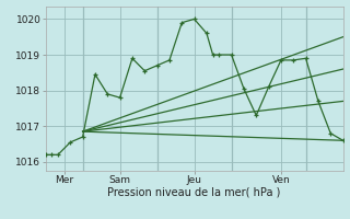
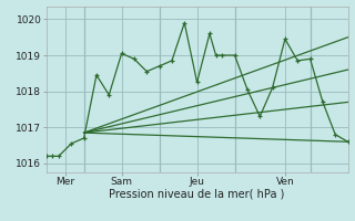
Sam: 1017.80 -> 1019.05
Jeu: 1020.00 -> 1018.25
Ven: 1018.85 -> 1019.45
